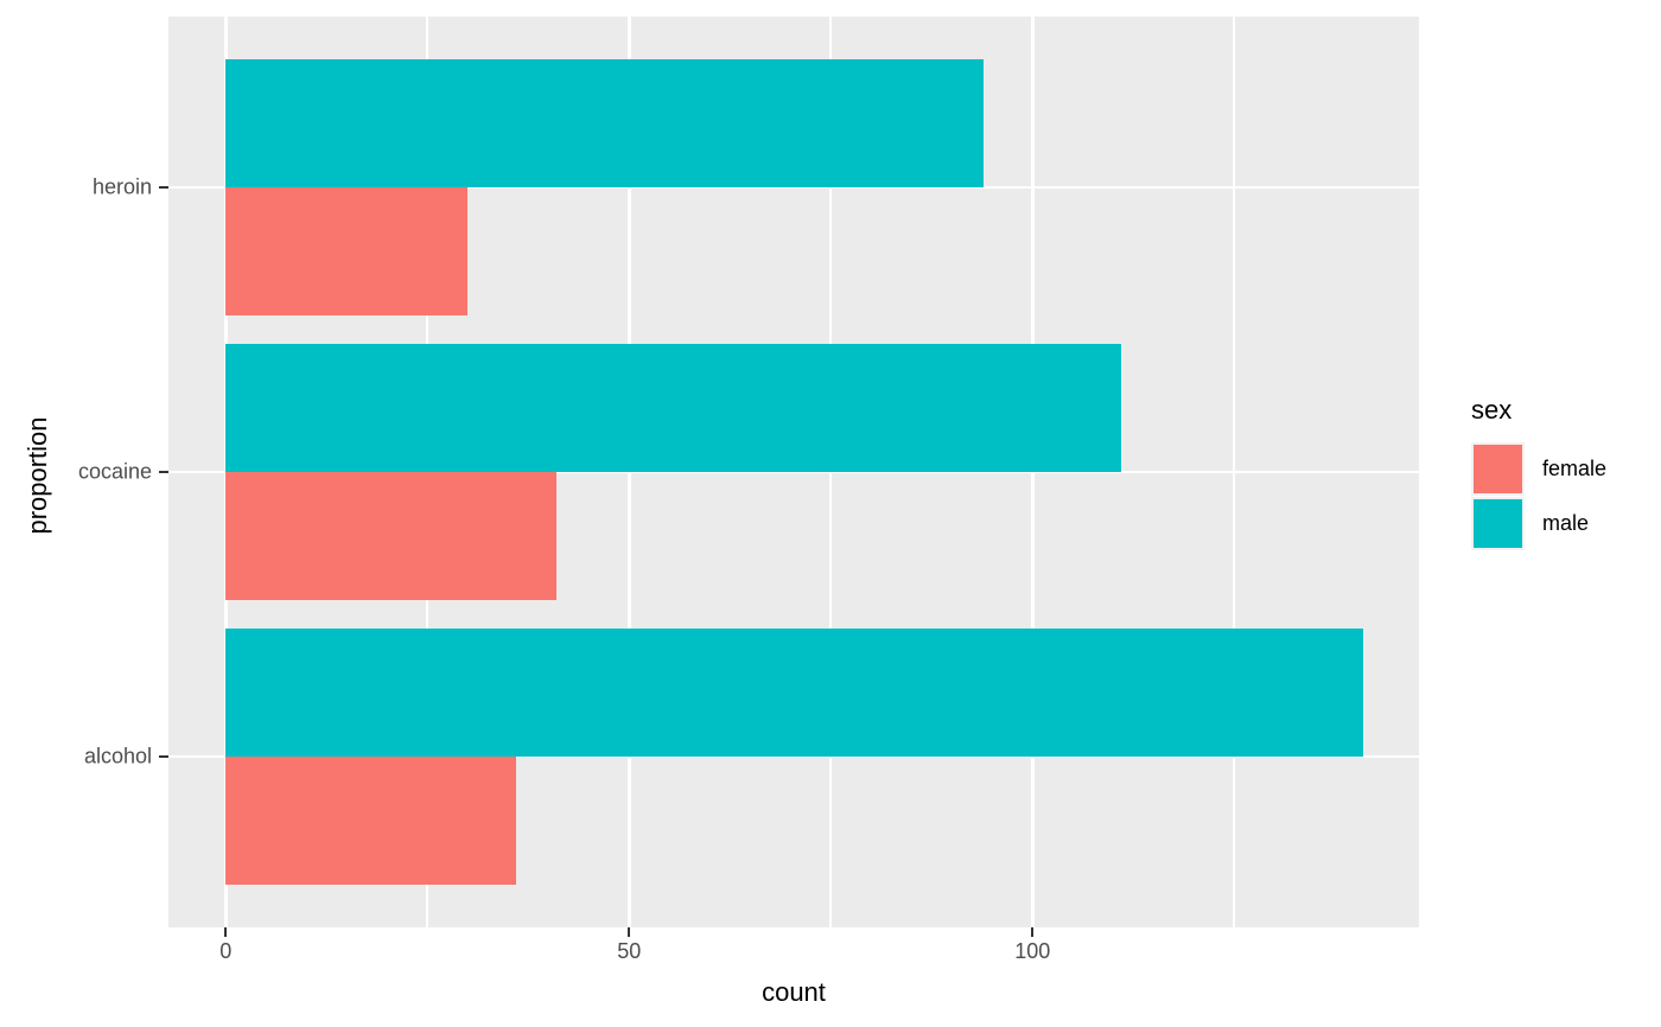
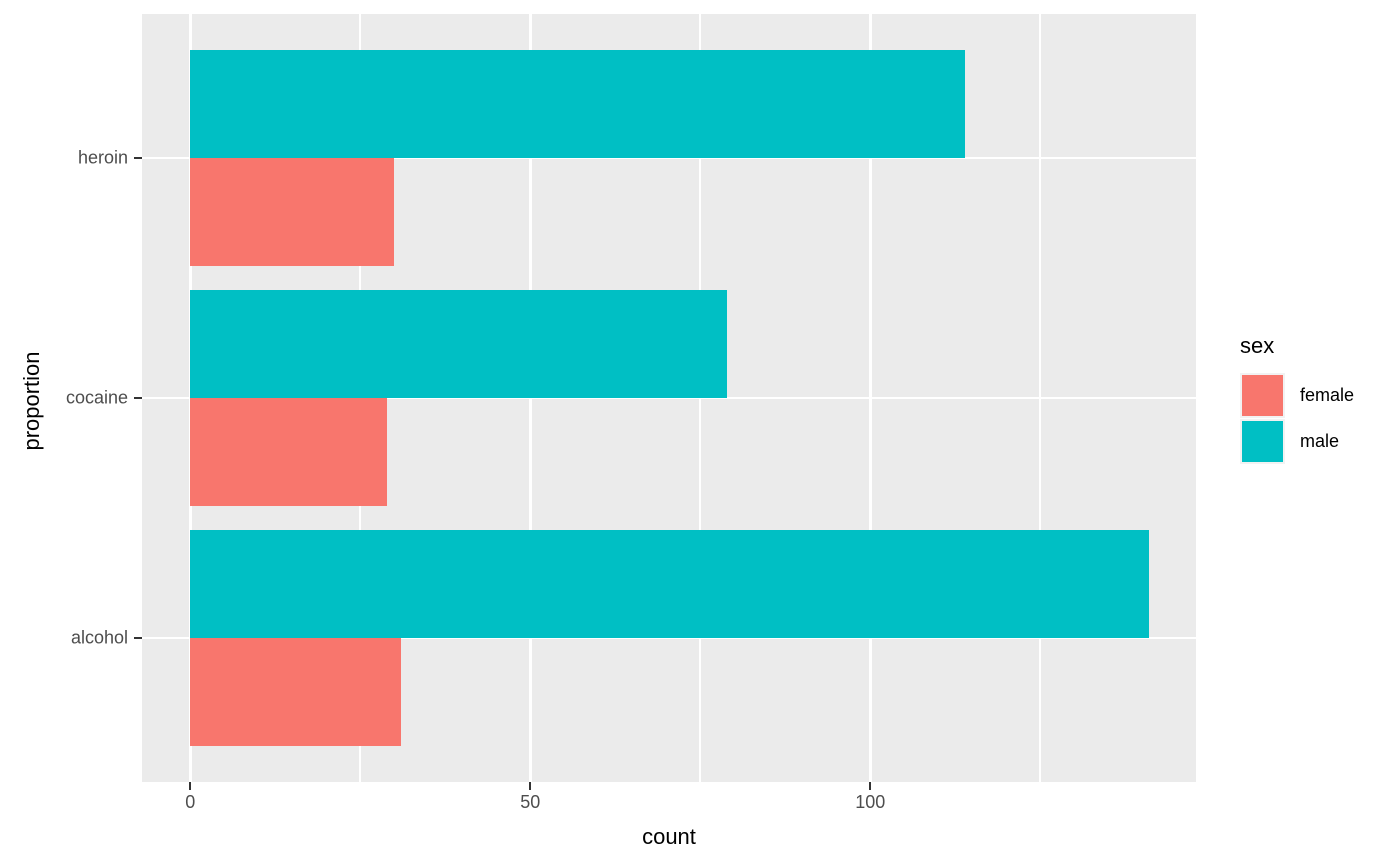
male/heroin: 94 -> 114
male/cocaine: 111 -> 79
female/cocaine: 41 -> 29
female/alcohol: 36 -> 31
